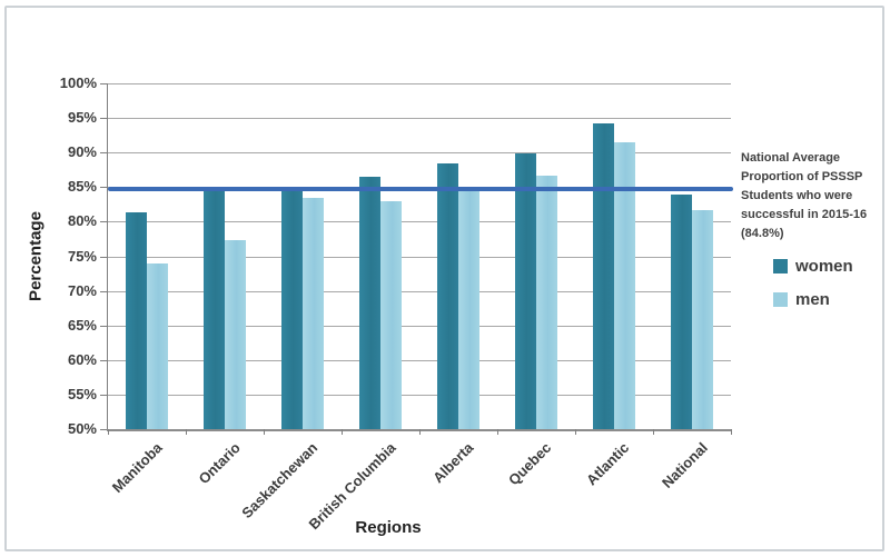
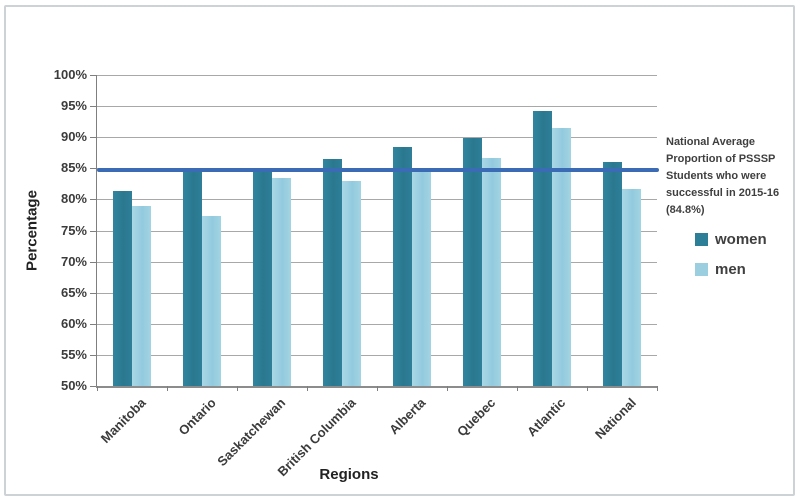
men/Manitoba: 74% -> 79%
women/National: 84% -> 86%
